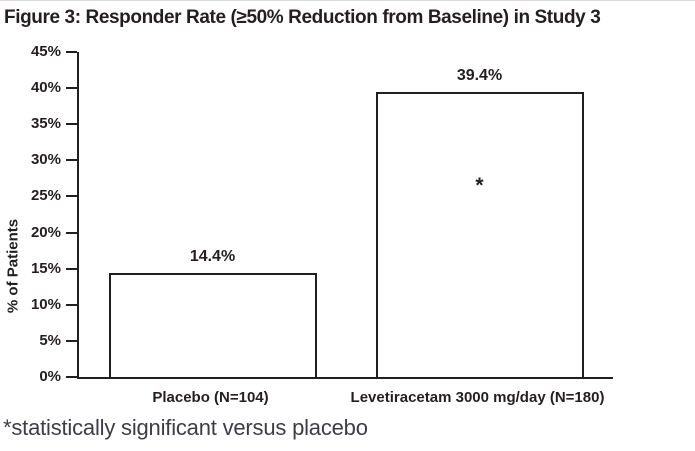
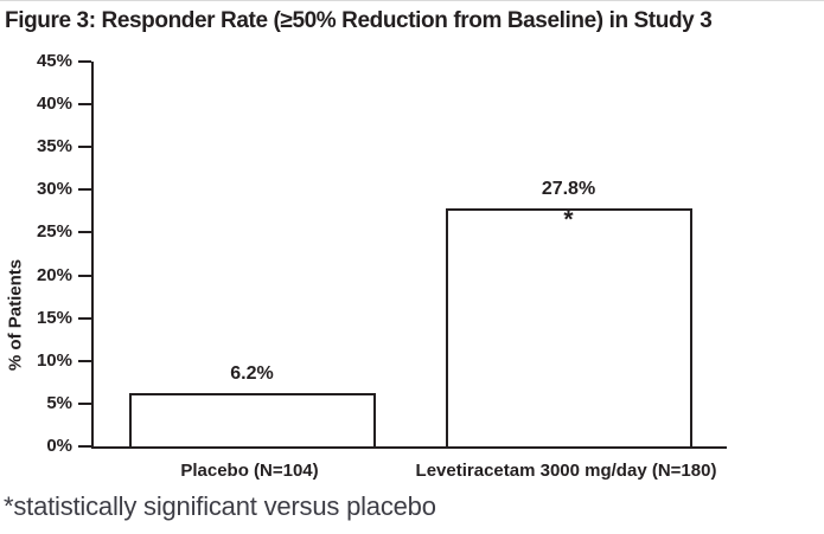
Placebo (N=104): 14.4% -> 6.2%
Levetiracetam 3000 mg/day (N=180): 39.4% -> 27.8%
